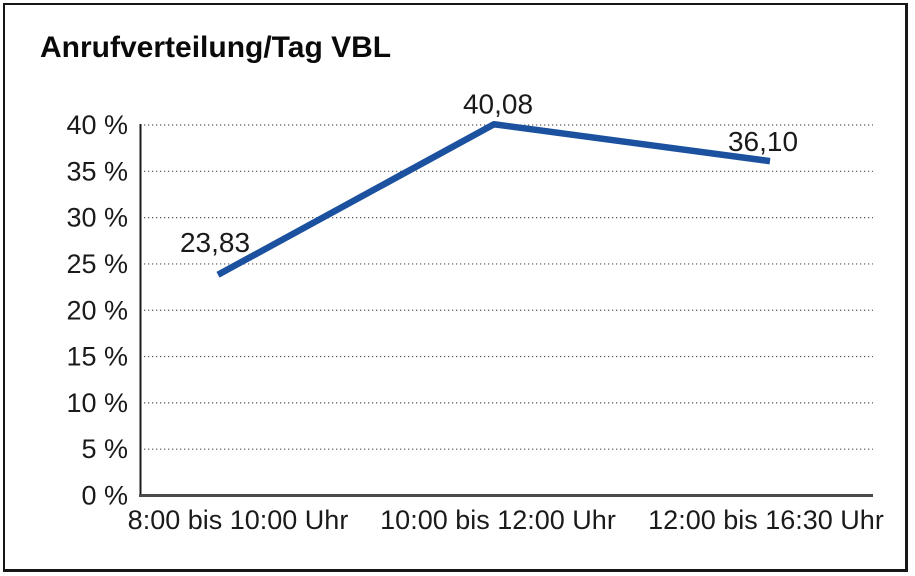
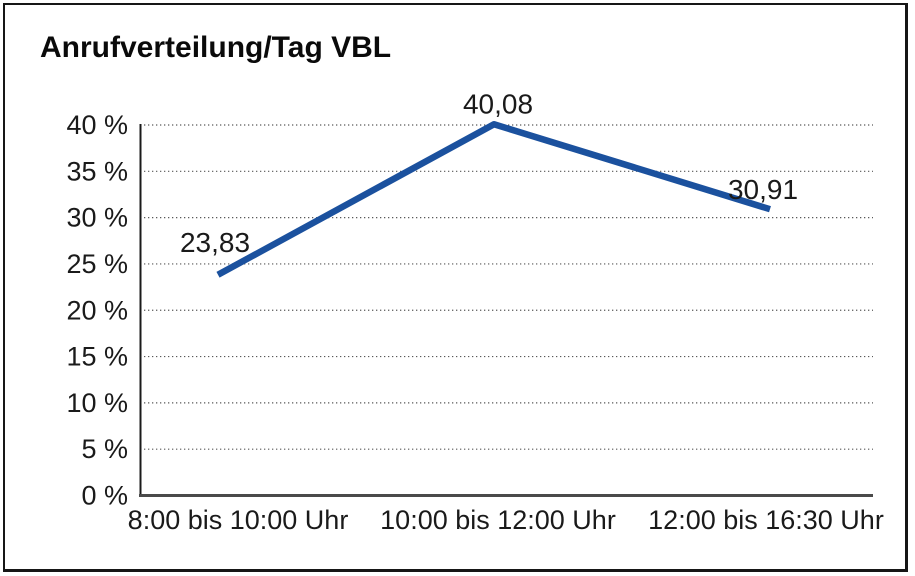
12:00 bis 16:30 Uhr: 36,10 -> 30,91
